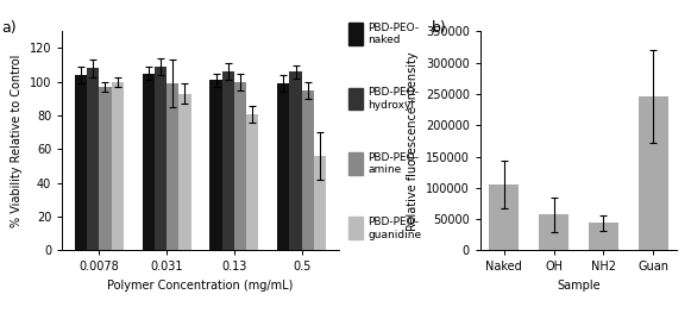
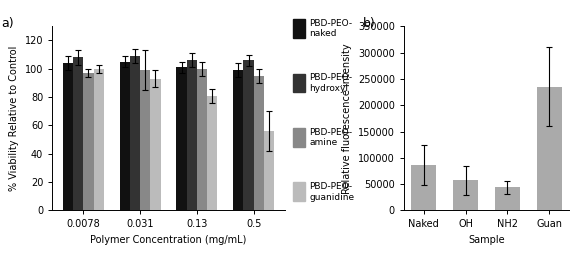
Naked: 106000 -> 87000
Guan: 246000 -> 235000
